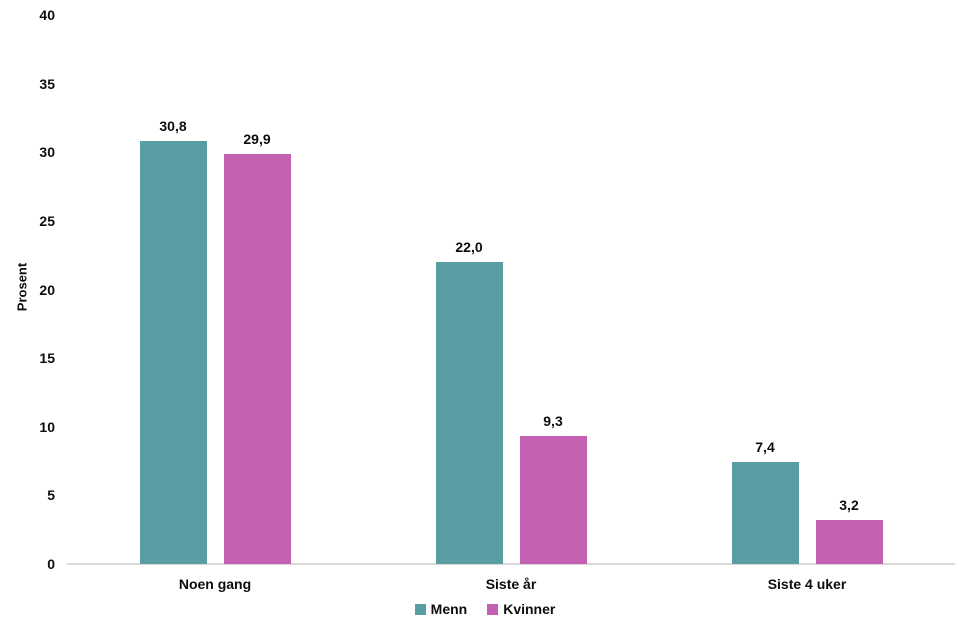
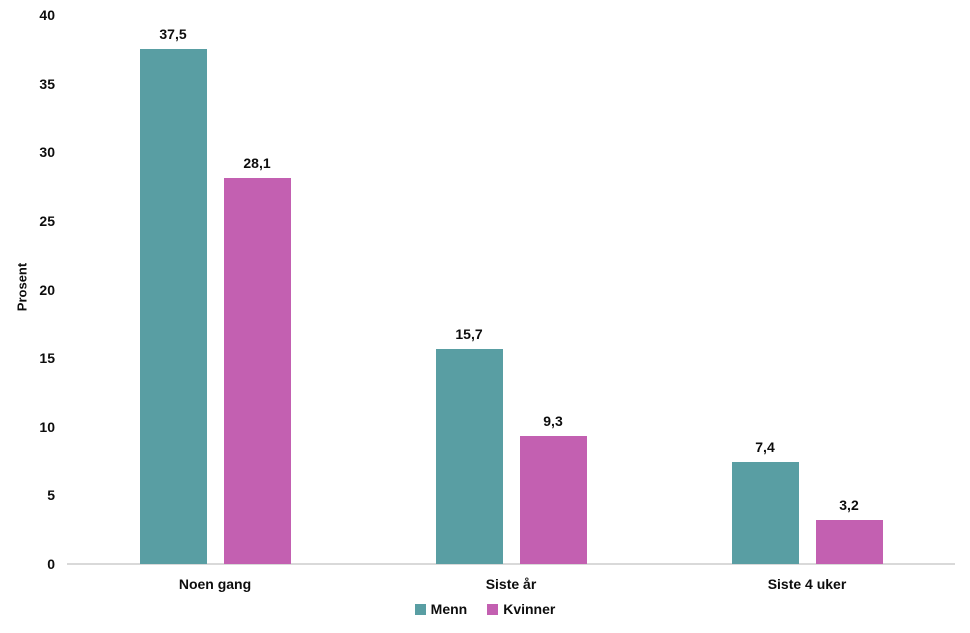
Menn/Noen gang: 30,8 -> 37,5
Kvinner/Noen gang: 29,9 -> 28,1
Menn/Siste år: 22,0 -> 15,7
